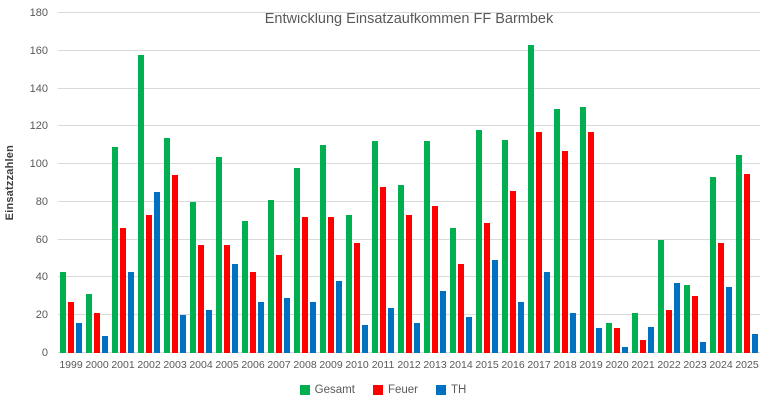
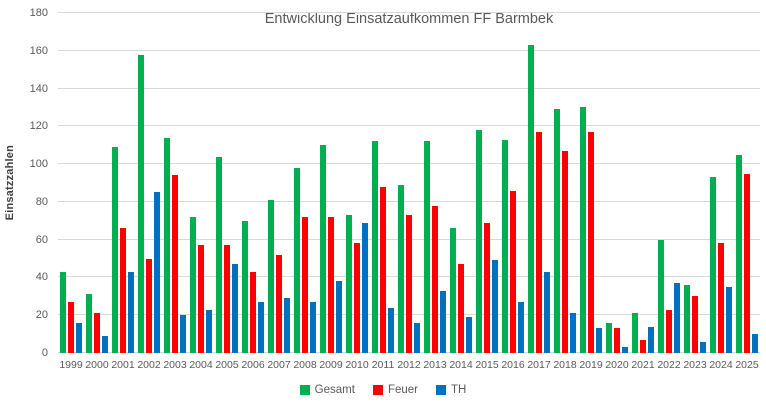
Feuer/2002: 73 -> 50
Gesamt/2004: 80 -> 72
TH/2010: 15 -> 69
